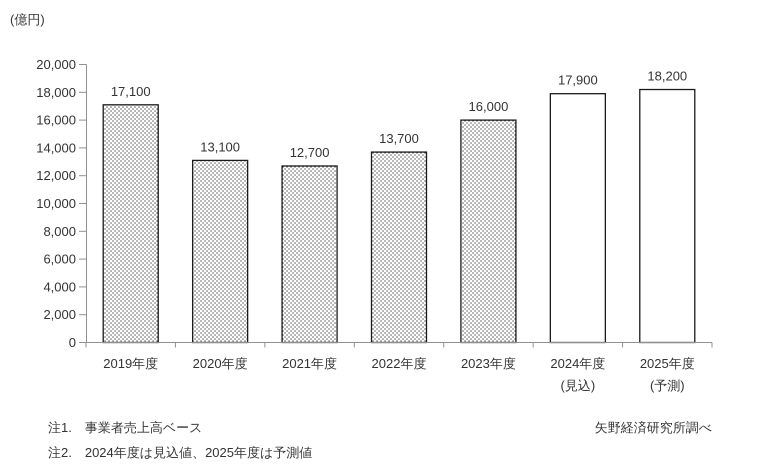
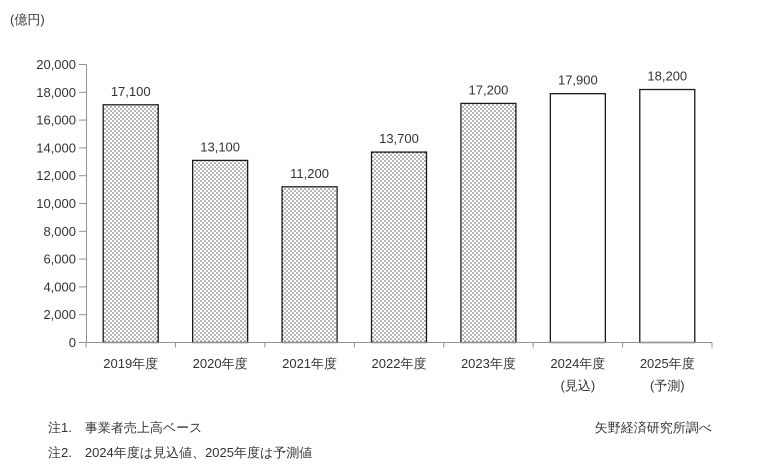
2021年度: 12,700 -> 11,200
2023年度: 16,000 -> 17,200
